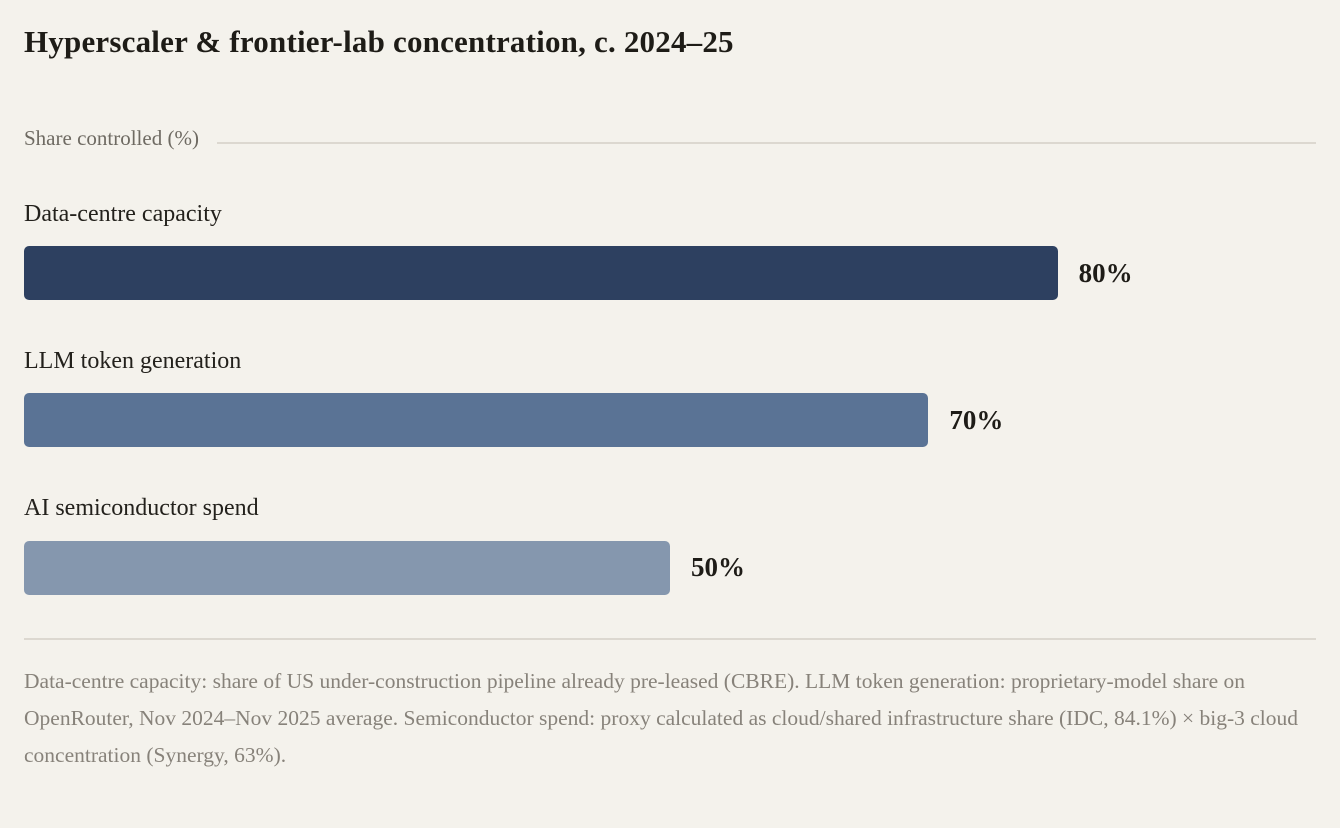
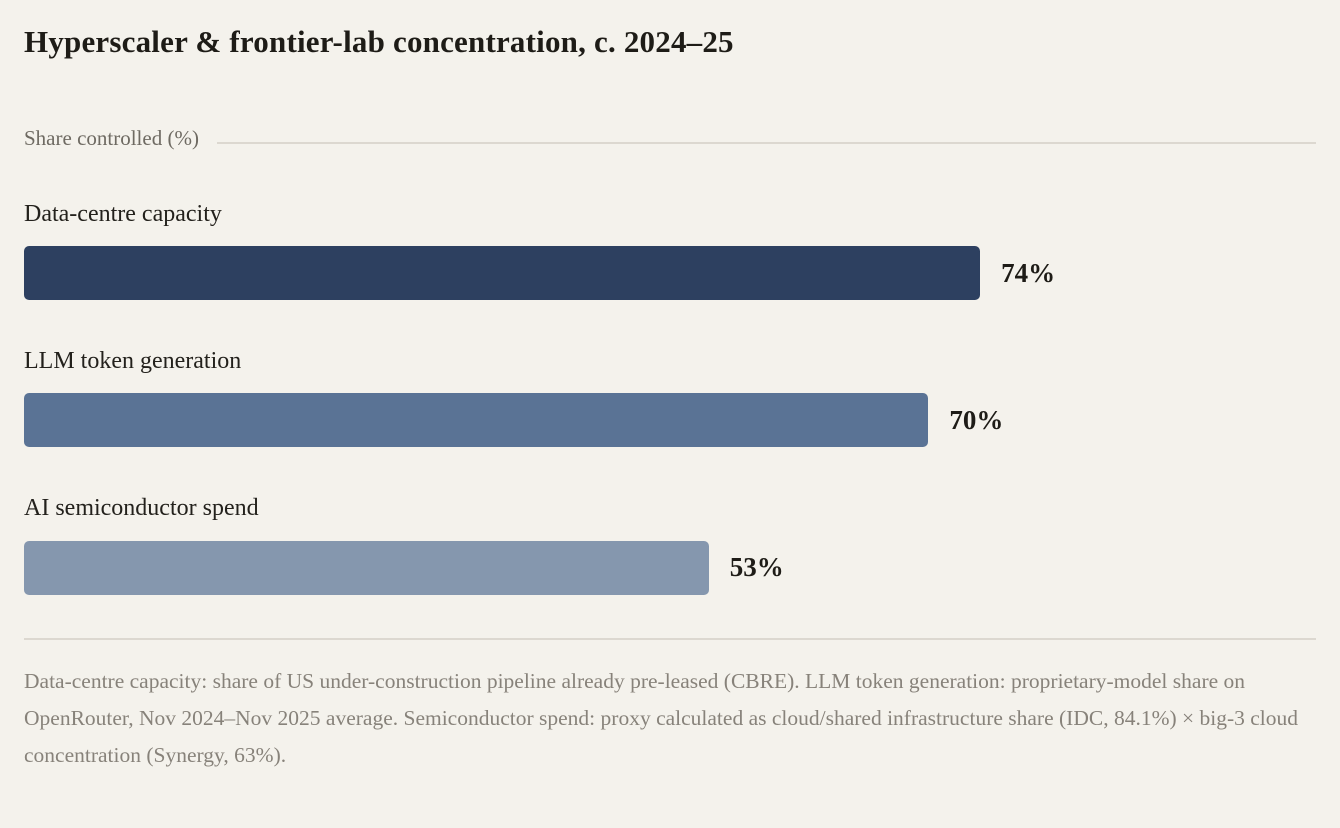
Data-centre capacity: 80% -> 74%
AI semiconductor spend: 50% -> 53%
